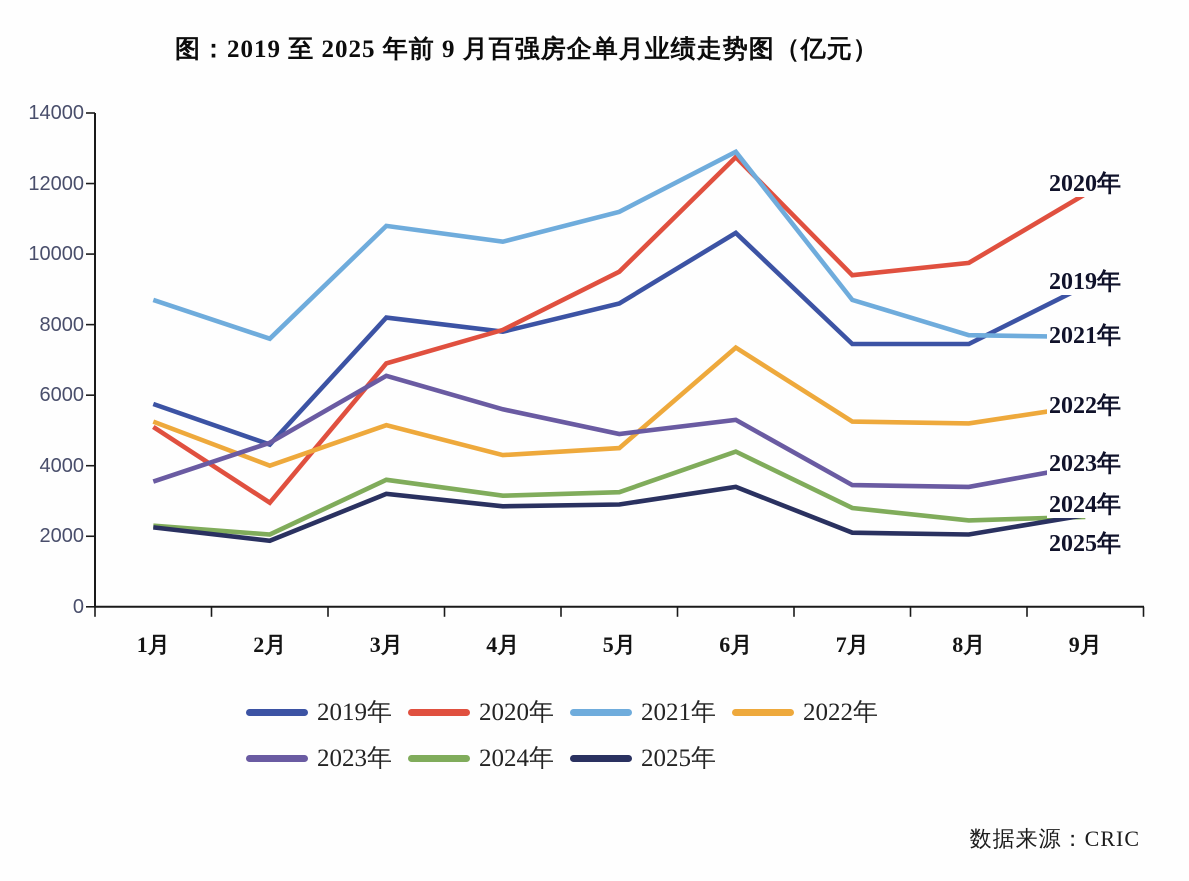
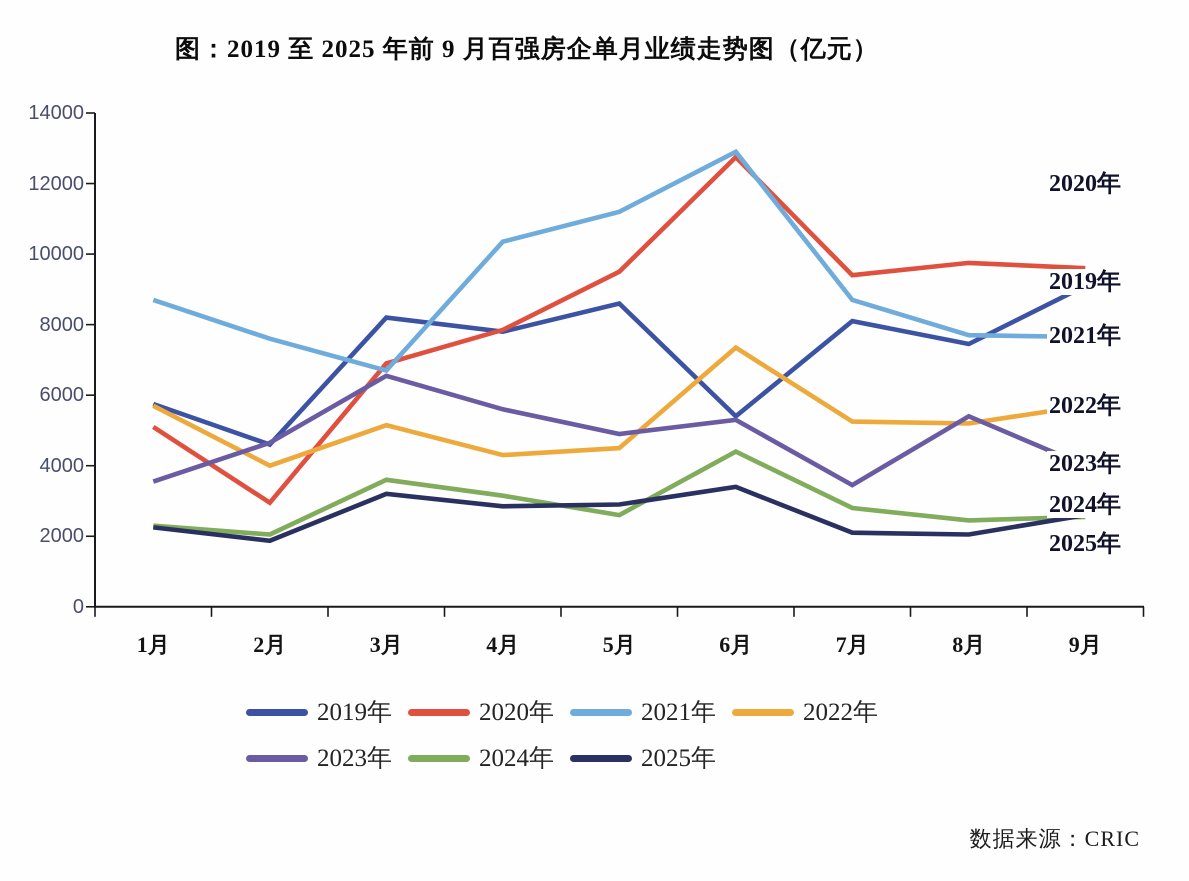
2022年/1月: 5200 -> 5700
2021年/3月: 10800 -> 6700
2024年/5月: 3200 -> 2600
2019年/6月: 10600 -> 5400
2019年/7月: 7400 -> 8100
2023年/8月: 3400 -> 5400
2020年/9月: 11700 -> 9600
